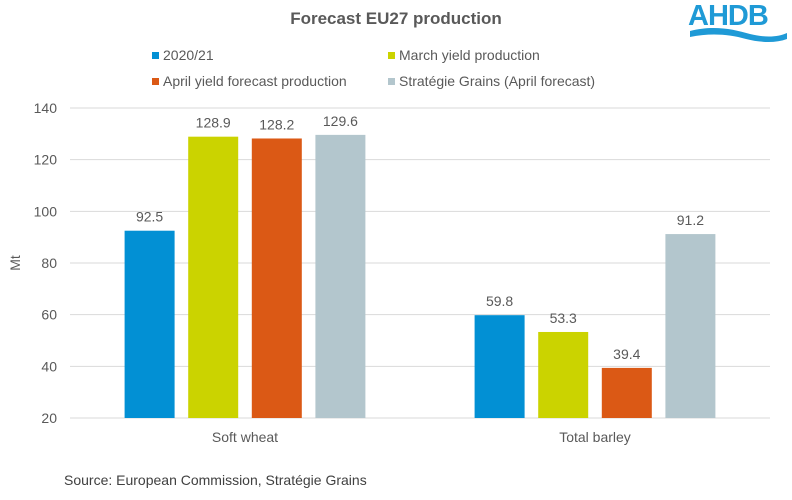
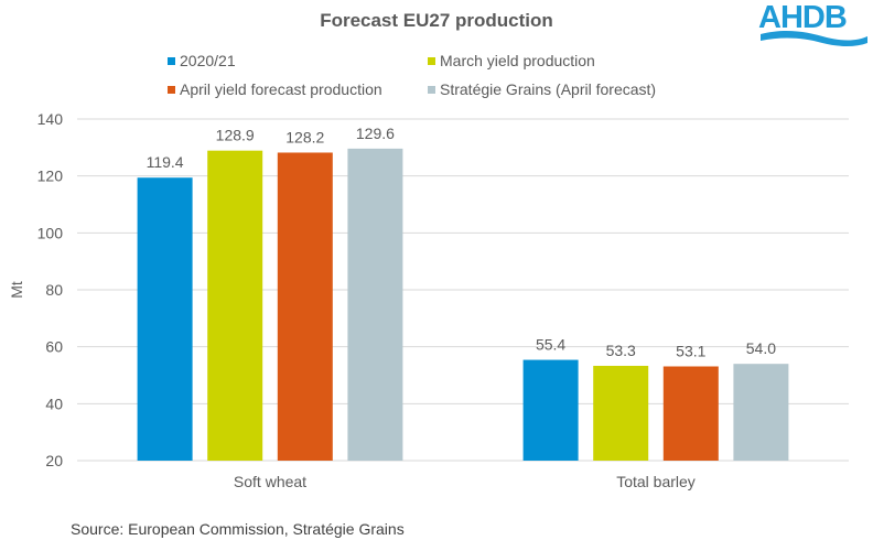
2020/21/Soft wheat: 92.5 -> 119.4
2020/21/Total barley: 59.8 -> 55.4
April yield forecast production/Total barley: 39.4 -> 53.1
Stratégie Grains (April forecast)/Total barley: 91.2 -> 54.0
